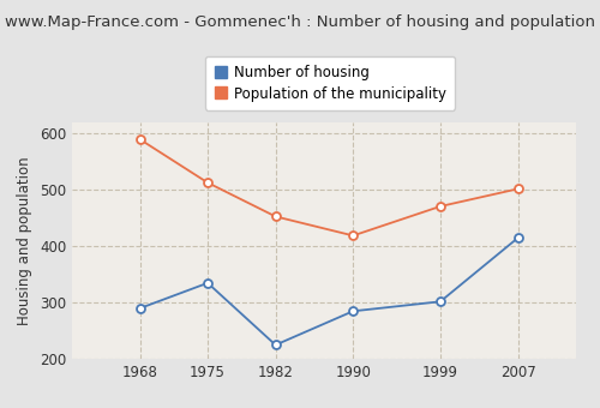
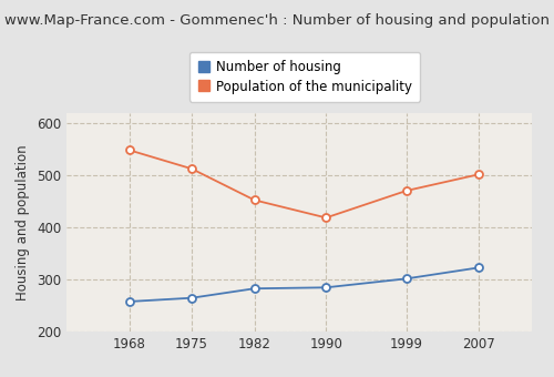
Number of housing/1968: 290 -> 258
Population of the municipality/1968: 590 -> 549
Number of housing/1975: 335 -> 265
Number of housing/1982: 225 -> 283
Number of housing/2007: 415 -> 323
